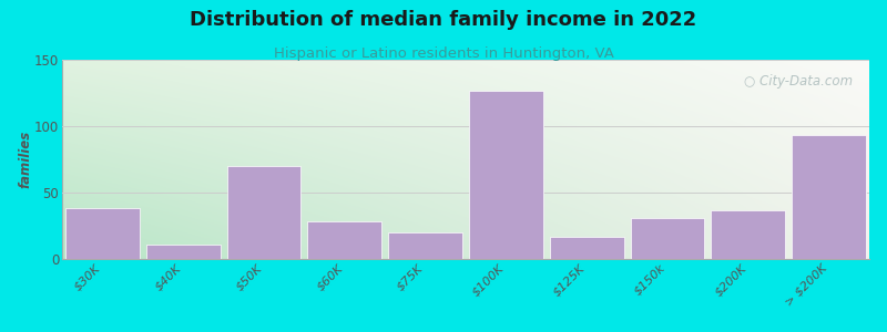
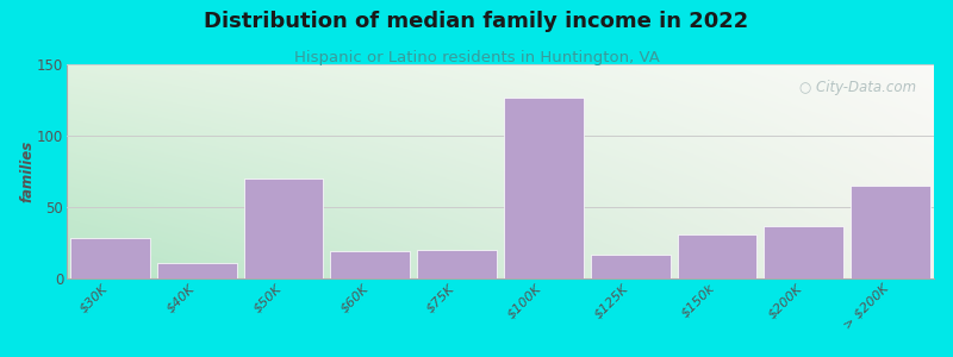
$30K: 38 -> 28
$60K: 28 -> 19
> $200K: 93 -> 65
